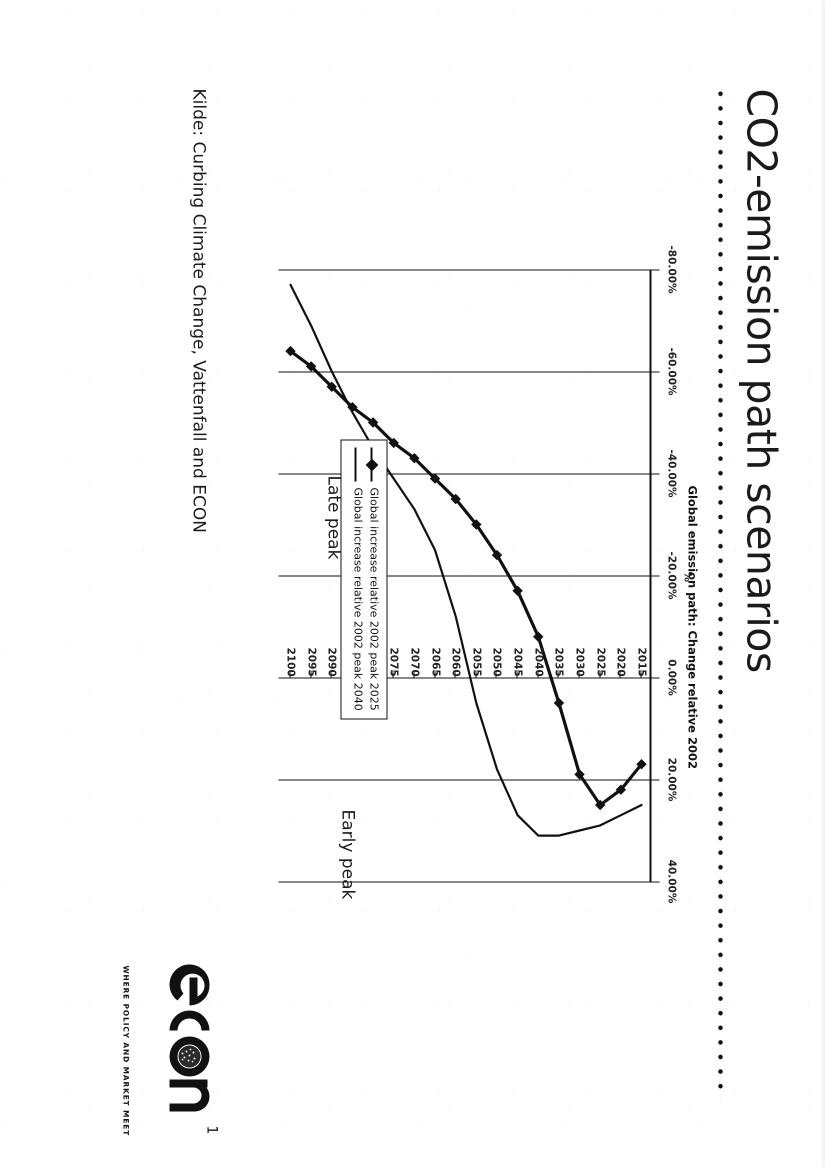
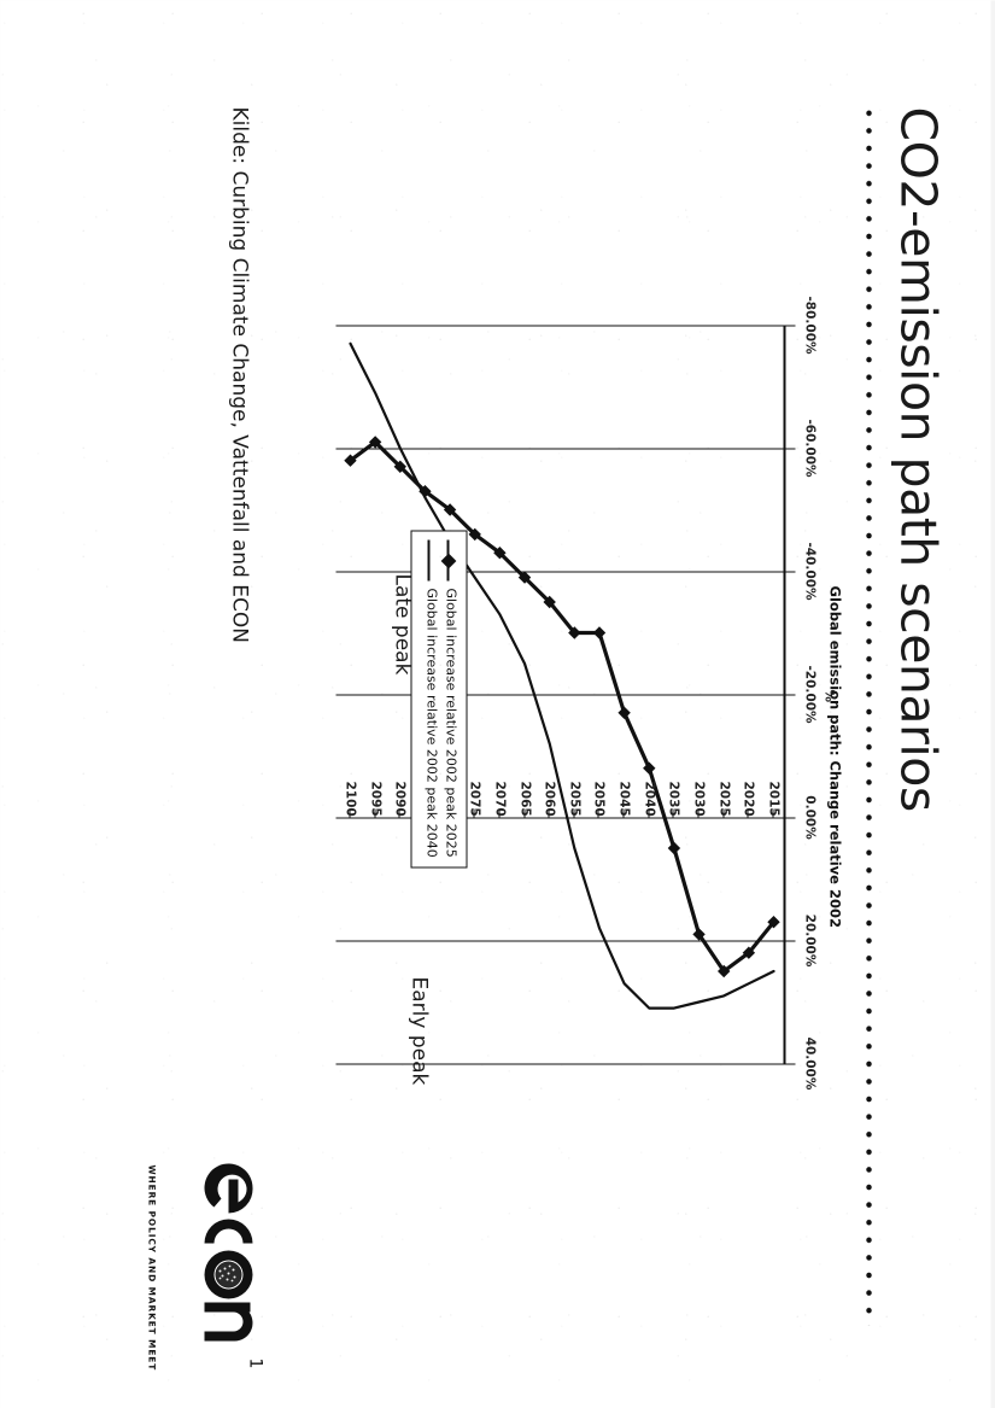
Global increase relative 2002 peak 2025/2050: -24% -> -30%
Global increase relative 2002 peak 2025/2100: -64% -> -58%
